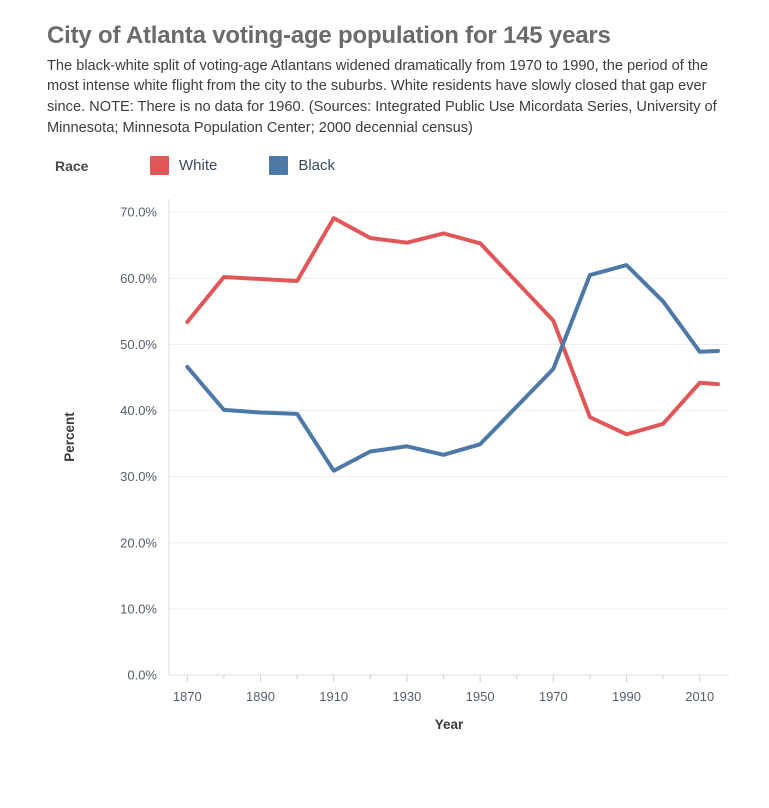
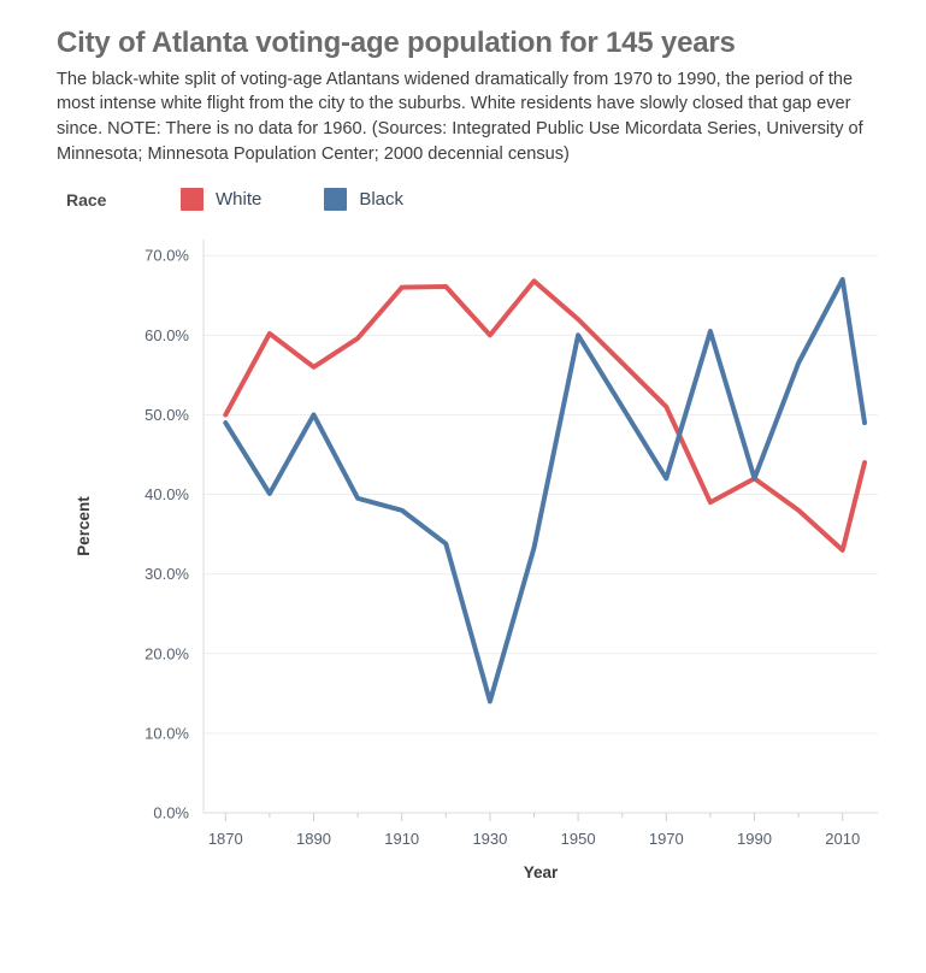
White/1870: 53% -> 50%
Black/1870: 47% -> 49%
White/1890: 60% -> 56%
Black/1890: 40% -> 50%
White/1910: 69% -> 66%
Black/1910: 31% -> 38%
White/1930: 65% -> 60%
Black/1930: 35% -> 14%
White/1950: 65% -> 62%
Black/1950: 35% -> 60%
White/1970: 54% -> 51%
Black/1970: 46% -> 42%
White/1990: 36% -> 42%
Black/1990: 62% -> 42%
White/2010: 44% -> 33%
Black/2010: 49% -> 67%
